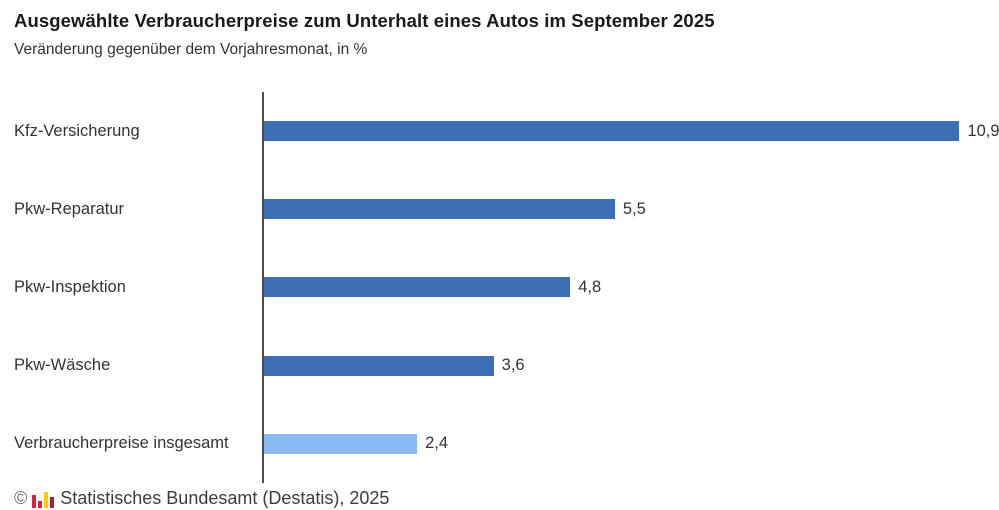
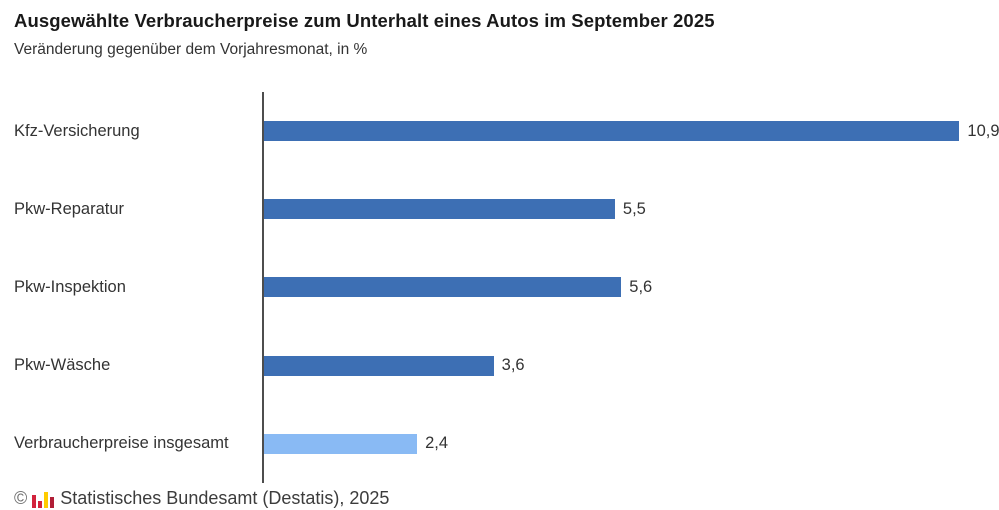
Pkw-Inspektion: 4,8 -> 5,6
